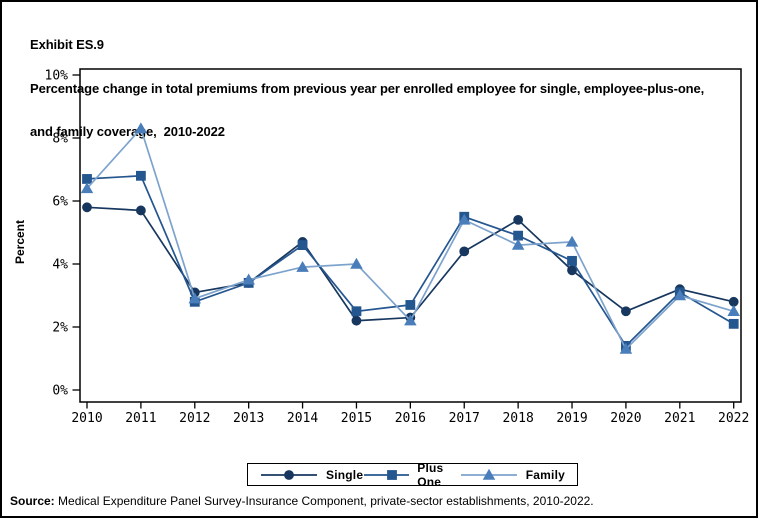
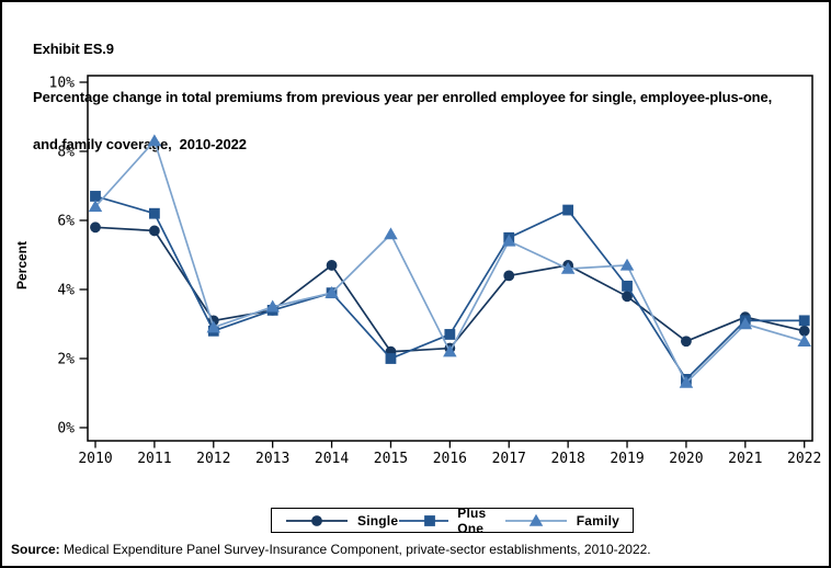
Plus One/2011: 6.8% -> 6.2%
Plus One/2014: 4.6% -> 3.9%
Plus One/2015: 2.5% -> 2.0%
Family/2015: 4.0% -> 5.6%
Single/2018: 5.4% -> 4.7%
Plus One/2018: 4.9% -> 6.3%
Plus One/2022: 2.1% -> 3.1%
